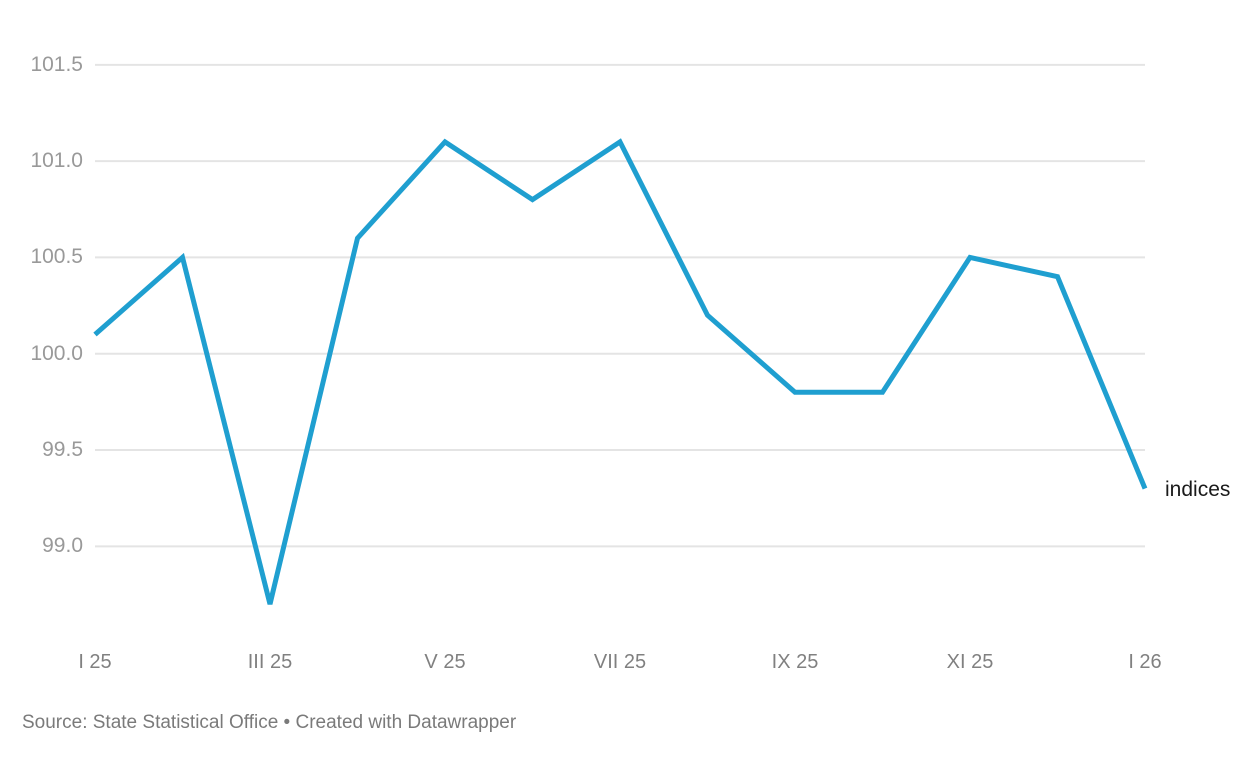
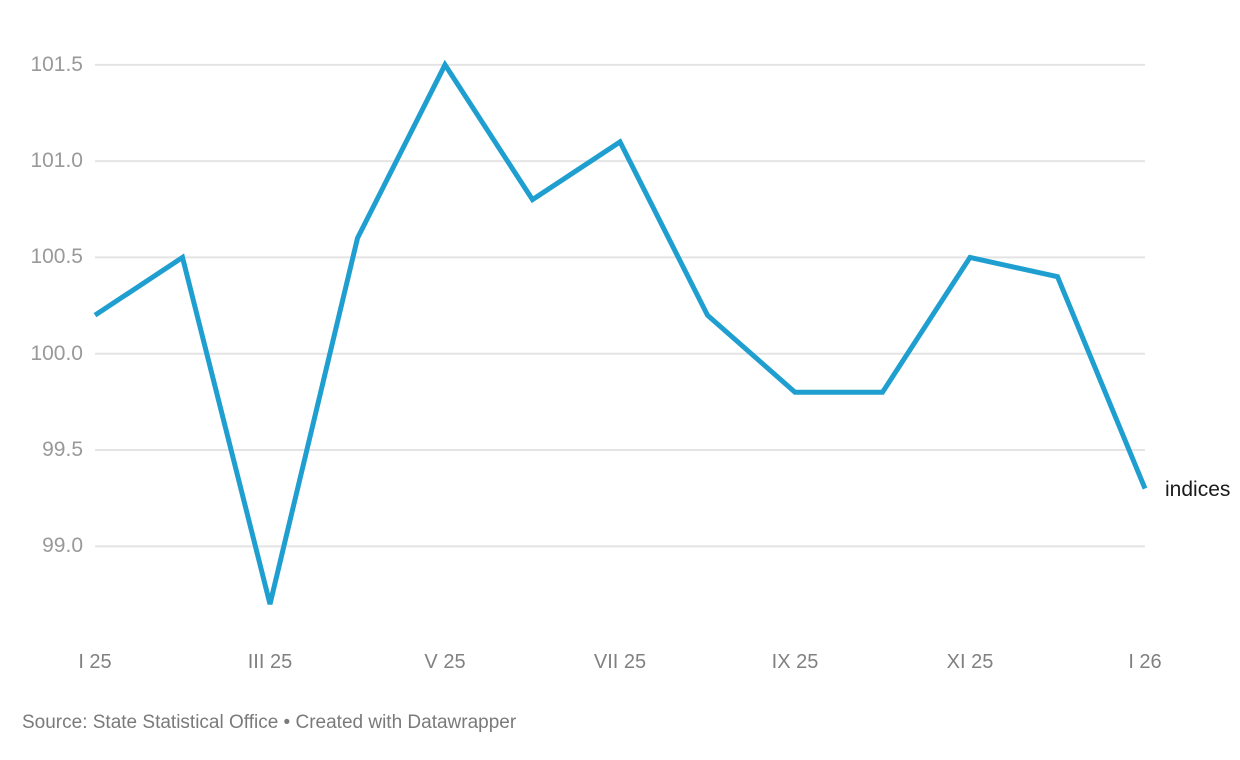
I 25: 100.1 -> 100.2
V 25: 101.1 -> 101.5
